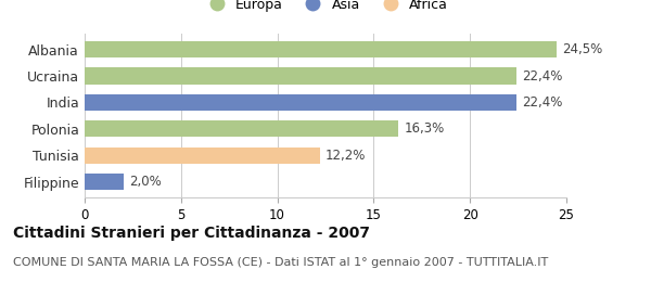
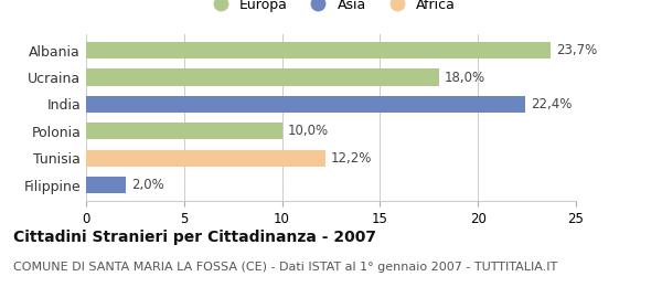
Albania: 24,5% -> 23,7%
Ucraina: 22,4% -> 18,0%
Polonia: 16,3% -> 10,0%
